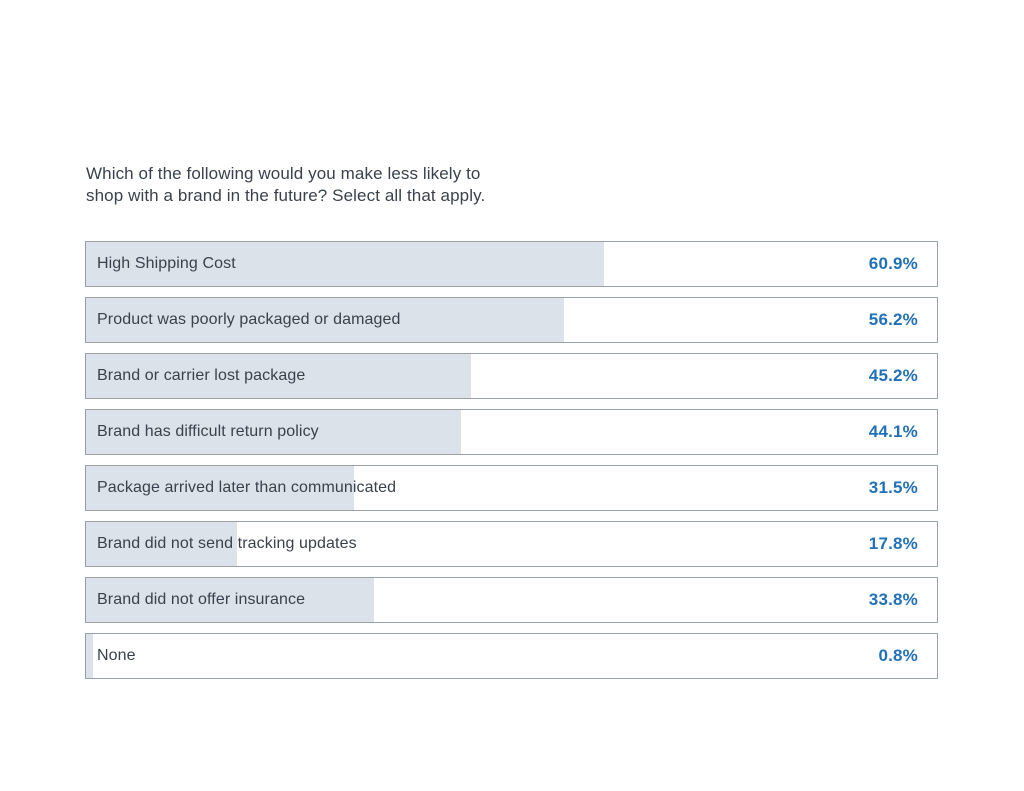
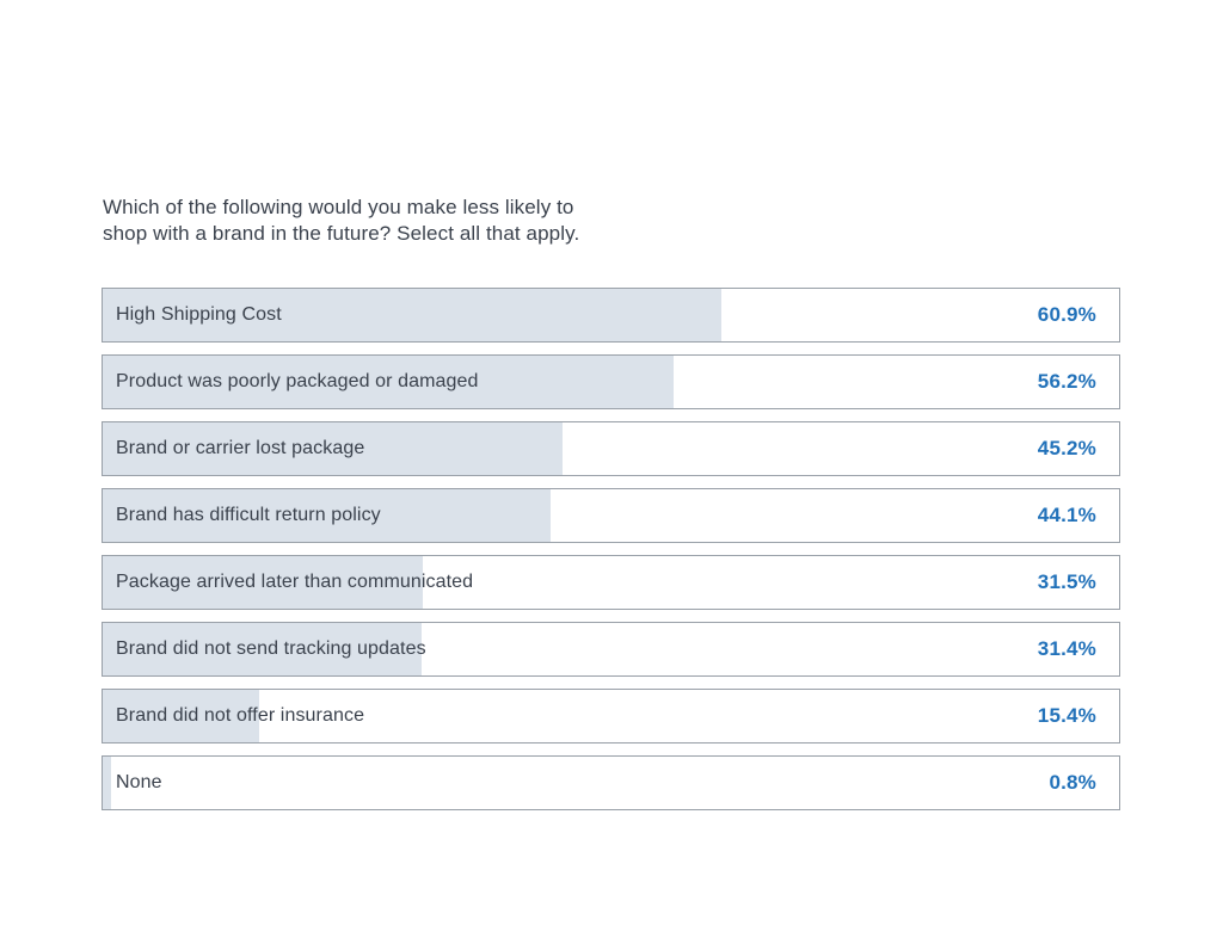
Brand did not send tracking updates: 17.8% -> 31.4%
Brand did not offer insurance: 33.8% -> 15.4%
